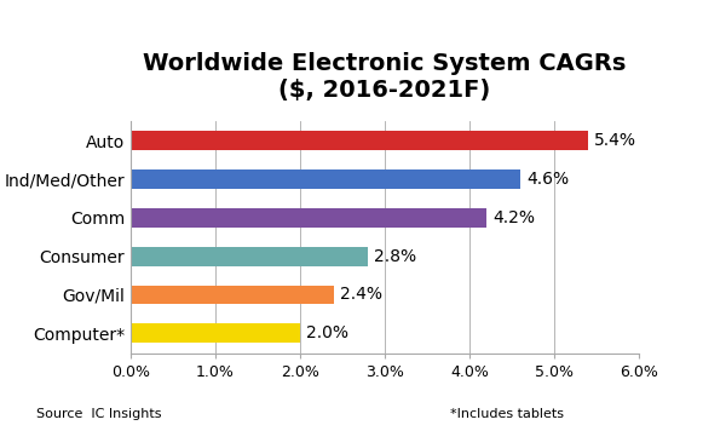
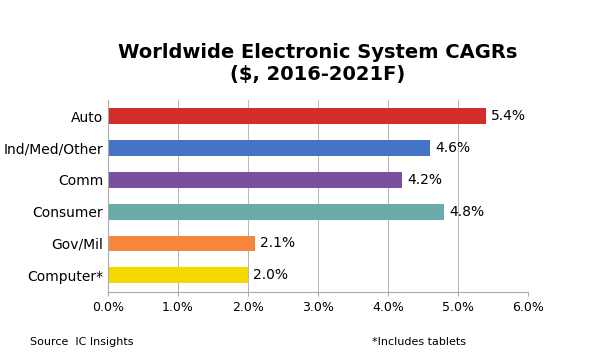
Consumer: 2.8% -> 4.8%
Gov/Mil: 2.4% -> 2.1%
